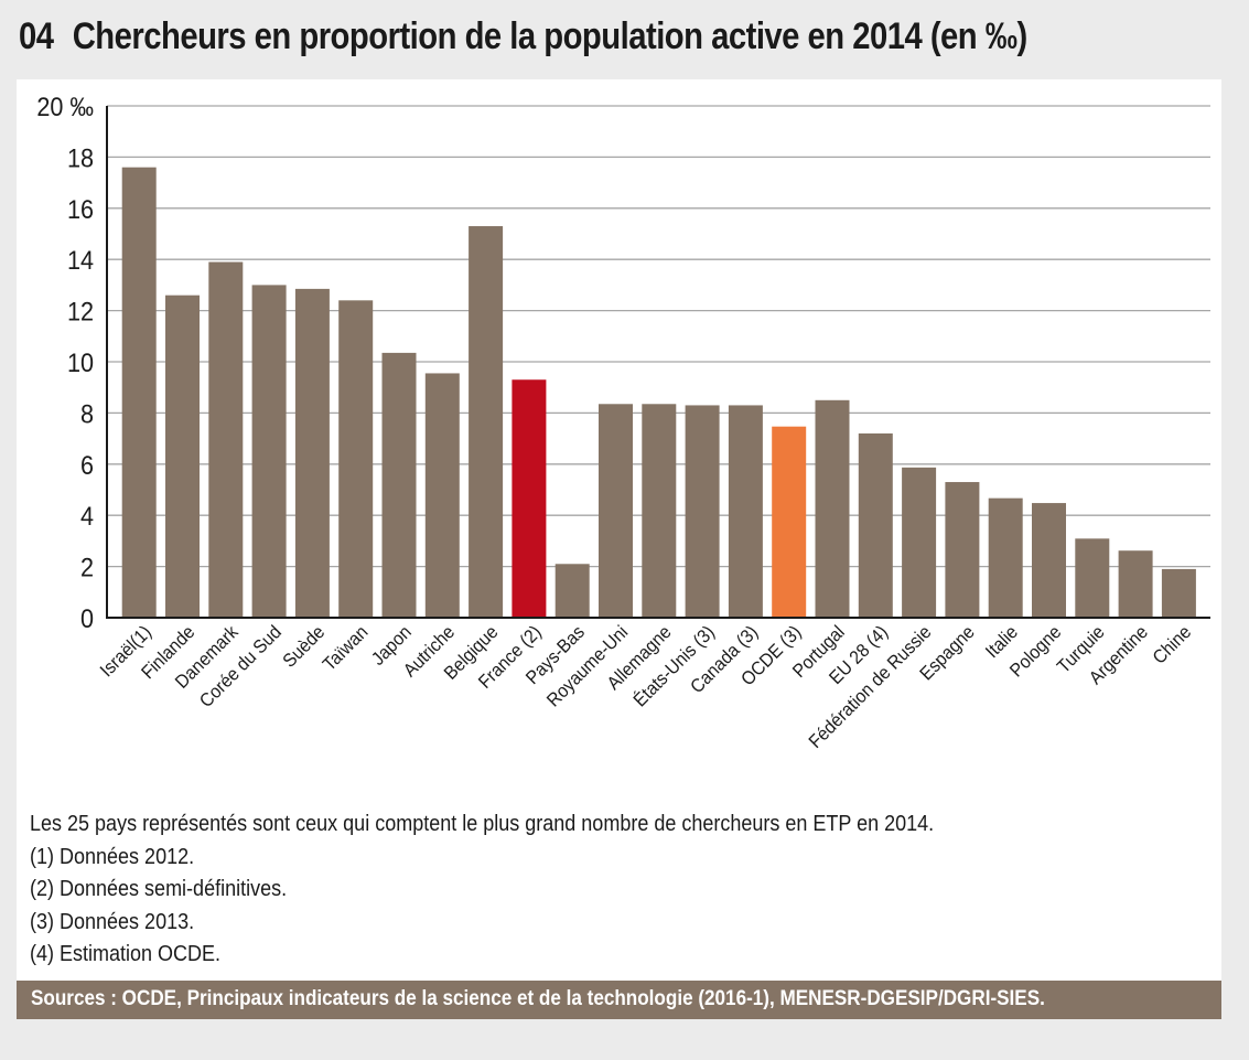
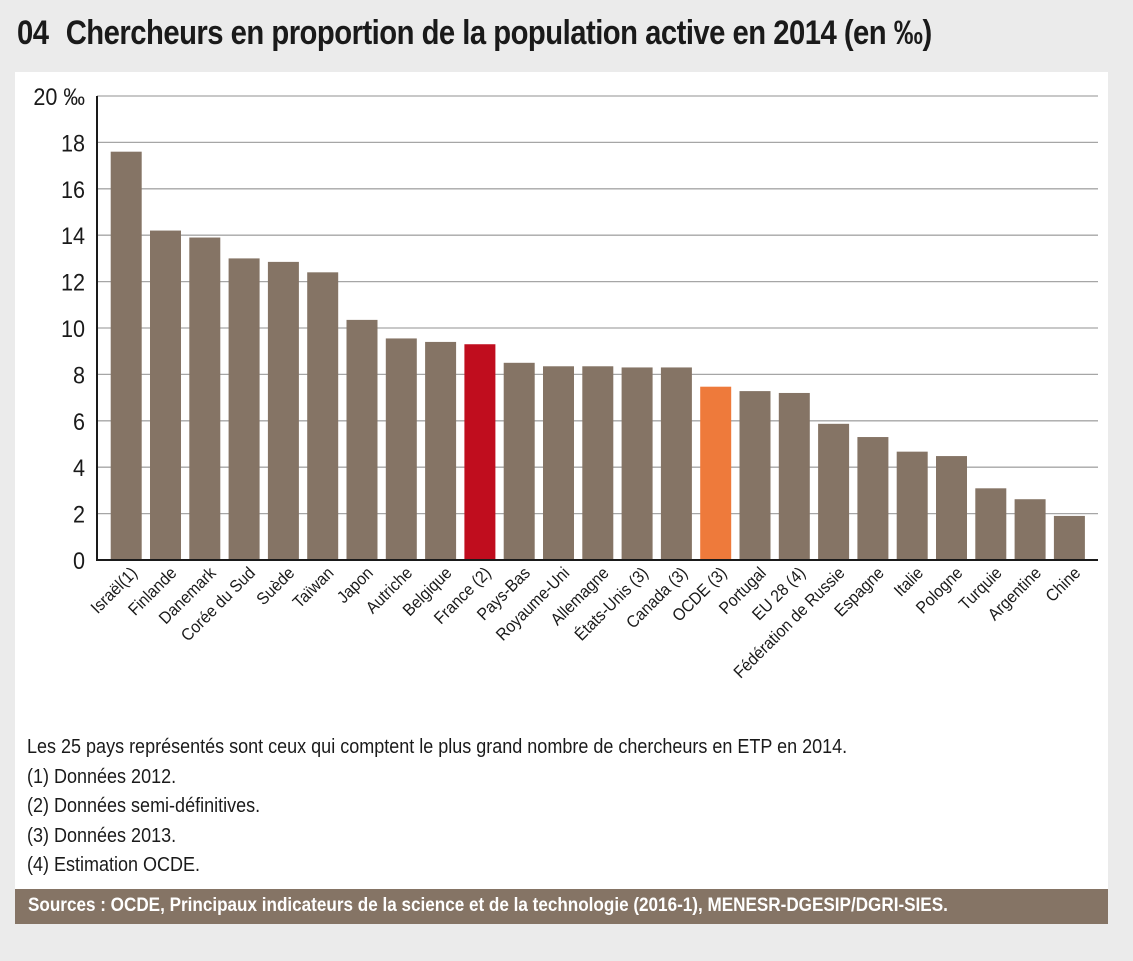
Finlande: 12.6 -> 14.2
Belgique: 15.3 -> 9.4
Pays-Bas: 2.1 -> 8.5
Portugal: 8.5 -> 7.3
